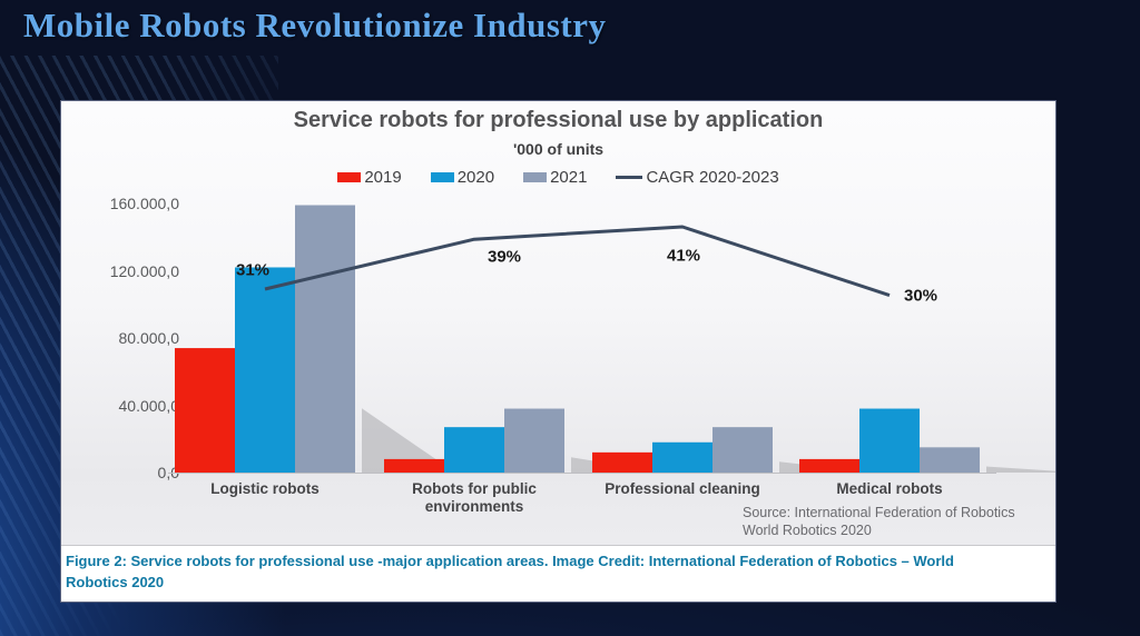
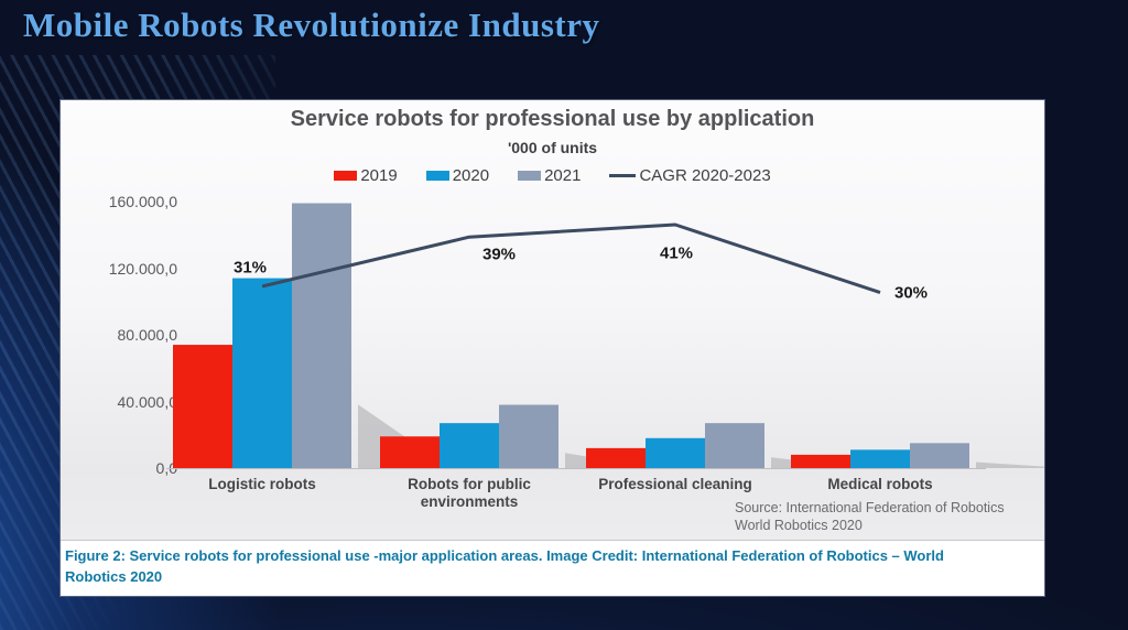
2020/Logistic robots: 122000 -> 114000
2019/Robots for public environments: 8000 -> 19000
2020/Medical robots: 38000 -> 11000
